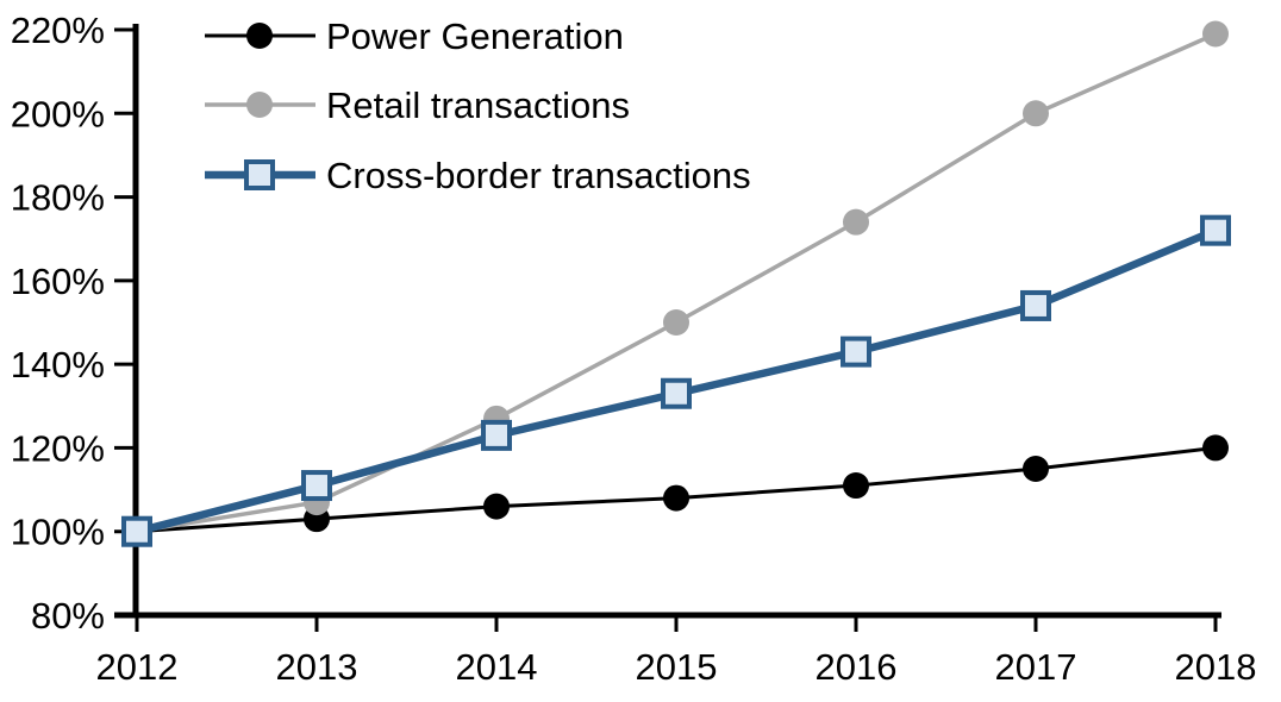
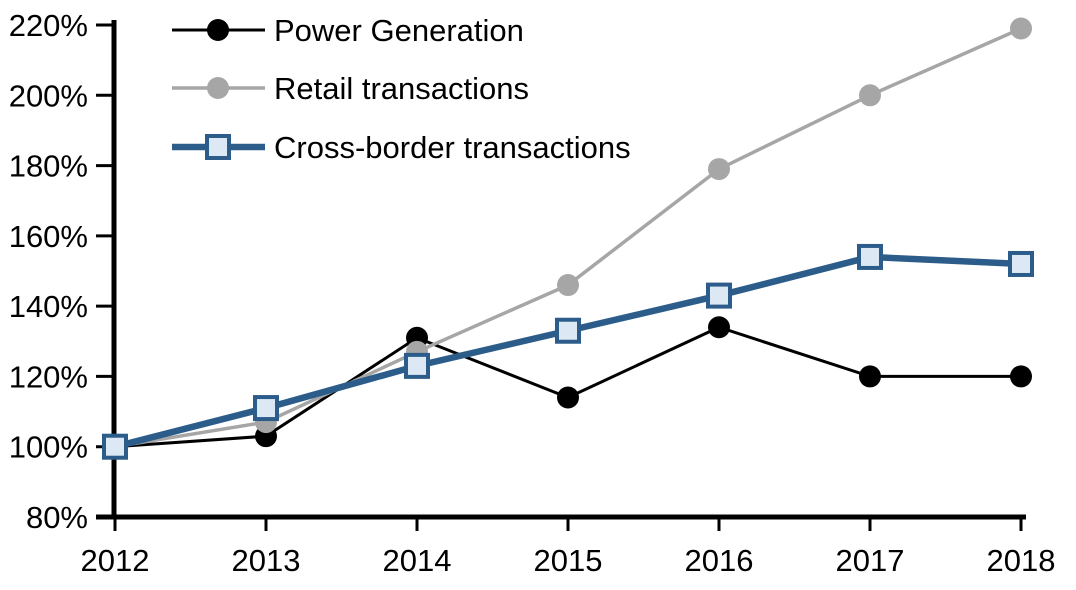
Power Generation/2014: 106% -> 131%
Power Generation/2015: 108% -> 114%
Retail transactions/2015: 150% -> 146%
Power Generation/2016: 111% -> 134%
Retail transactions/2016: 174% -> 179%
Power Generation/2017: 115% -> 120%
Cross-border transactions/2018: 172% -> 152%
